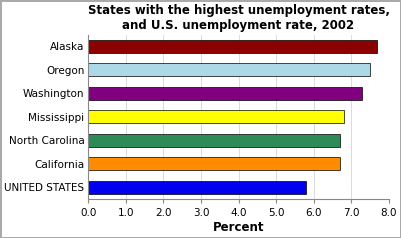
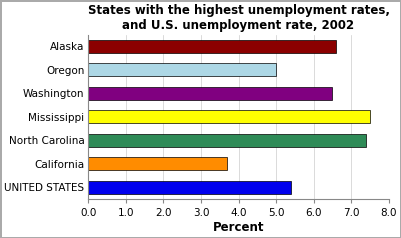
Alaska: 7.7 -> 6.6
Oregon: 7.5 -> 5.0
Washington: 7.3 -> 6.5
Mississippi: 6.8 -> 7.5
North Carolina: 6.7 -> 7.4
California: 6.7 -> 3.7
UNITED STATES: 5.8 -> 5.4
